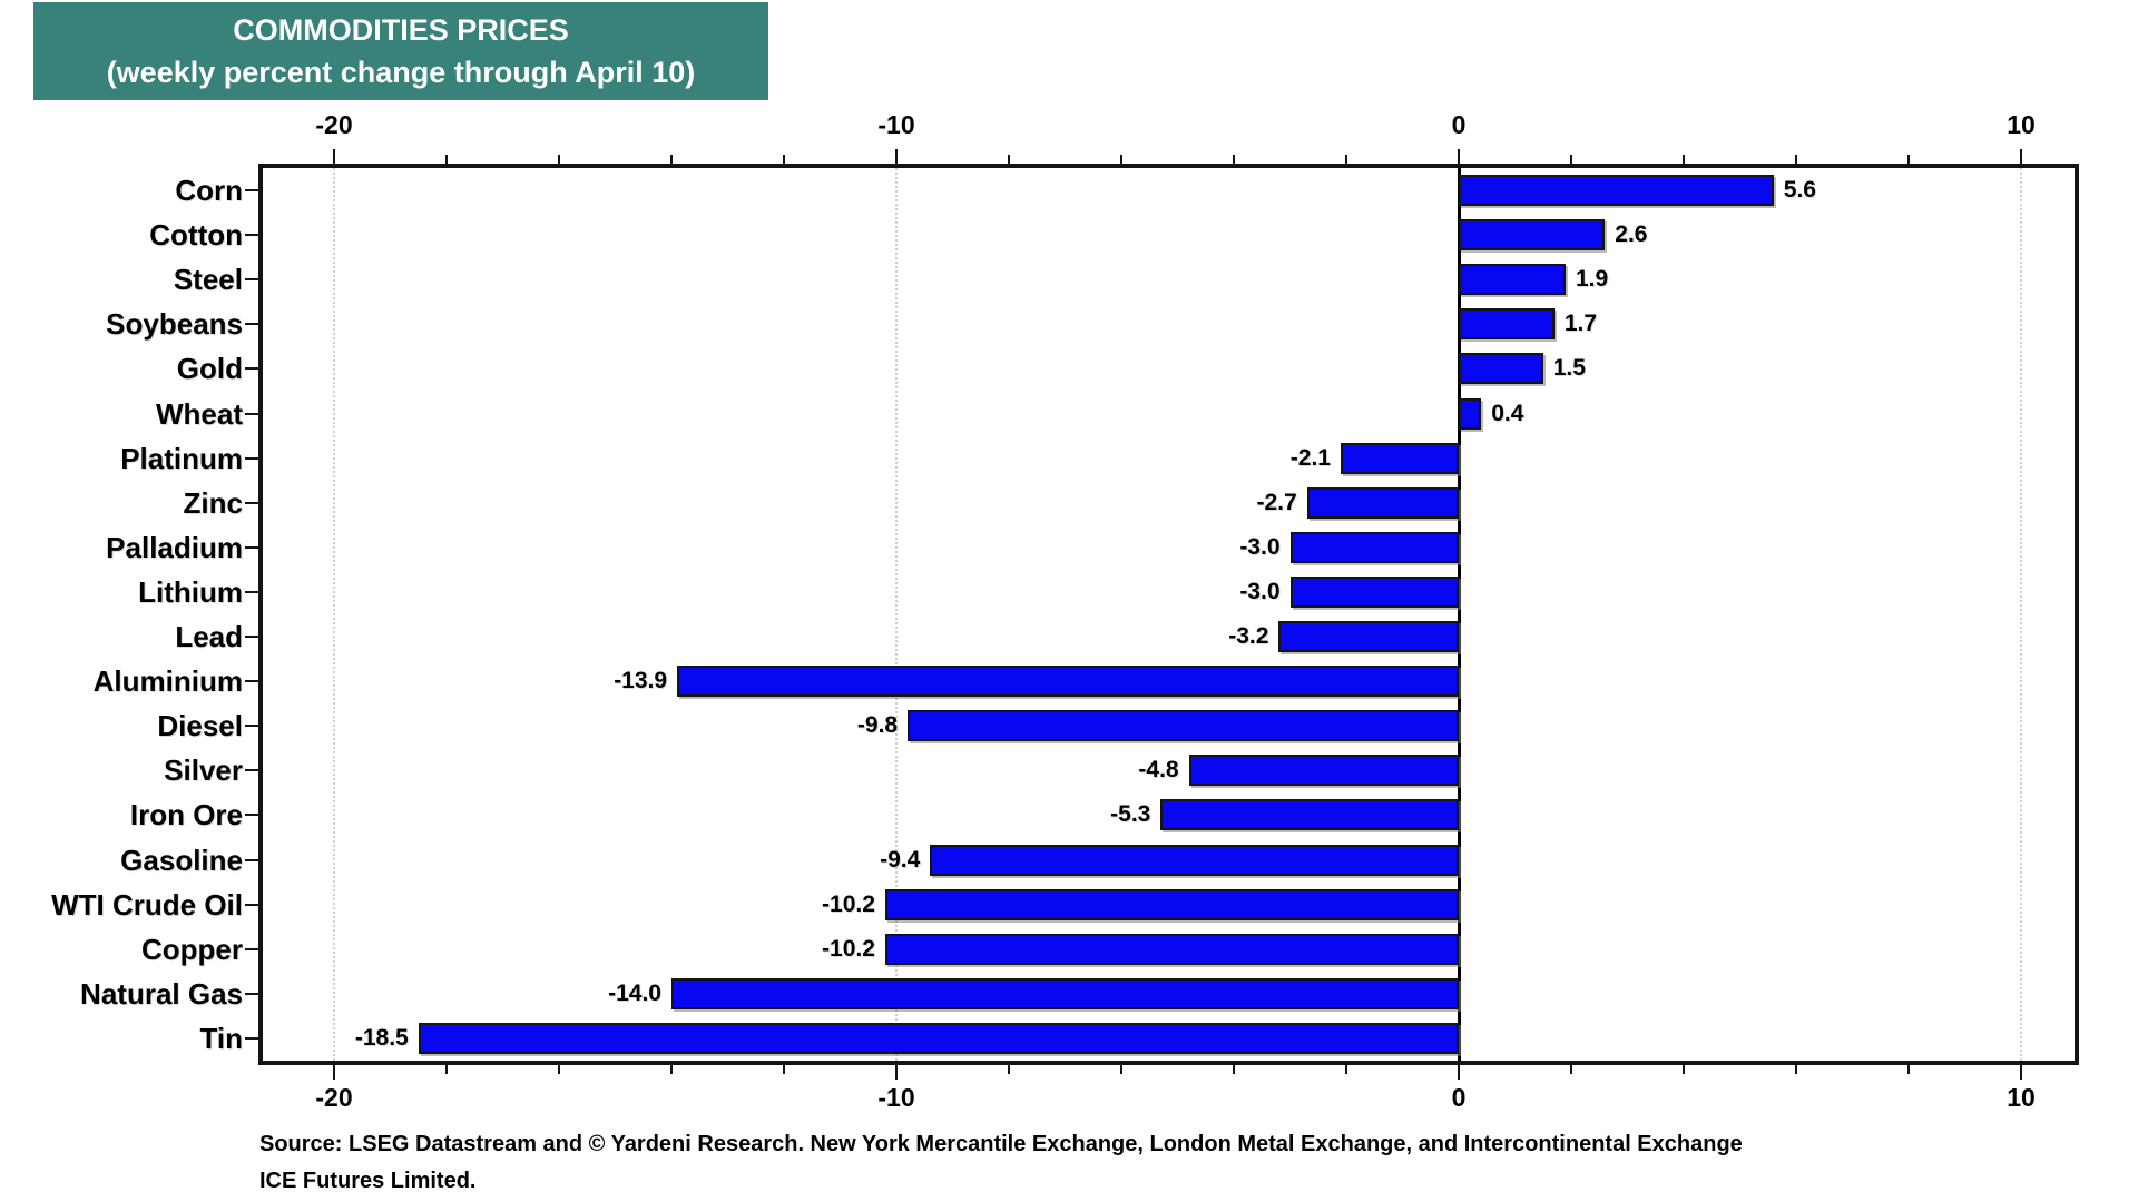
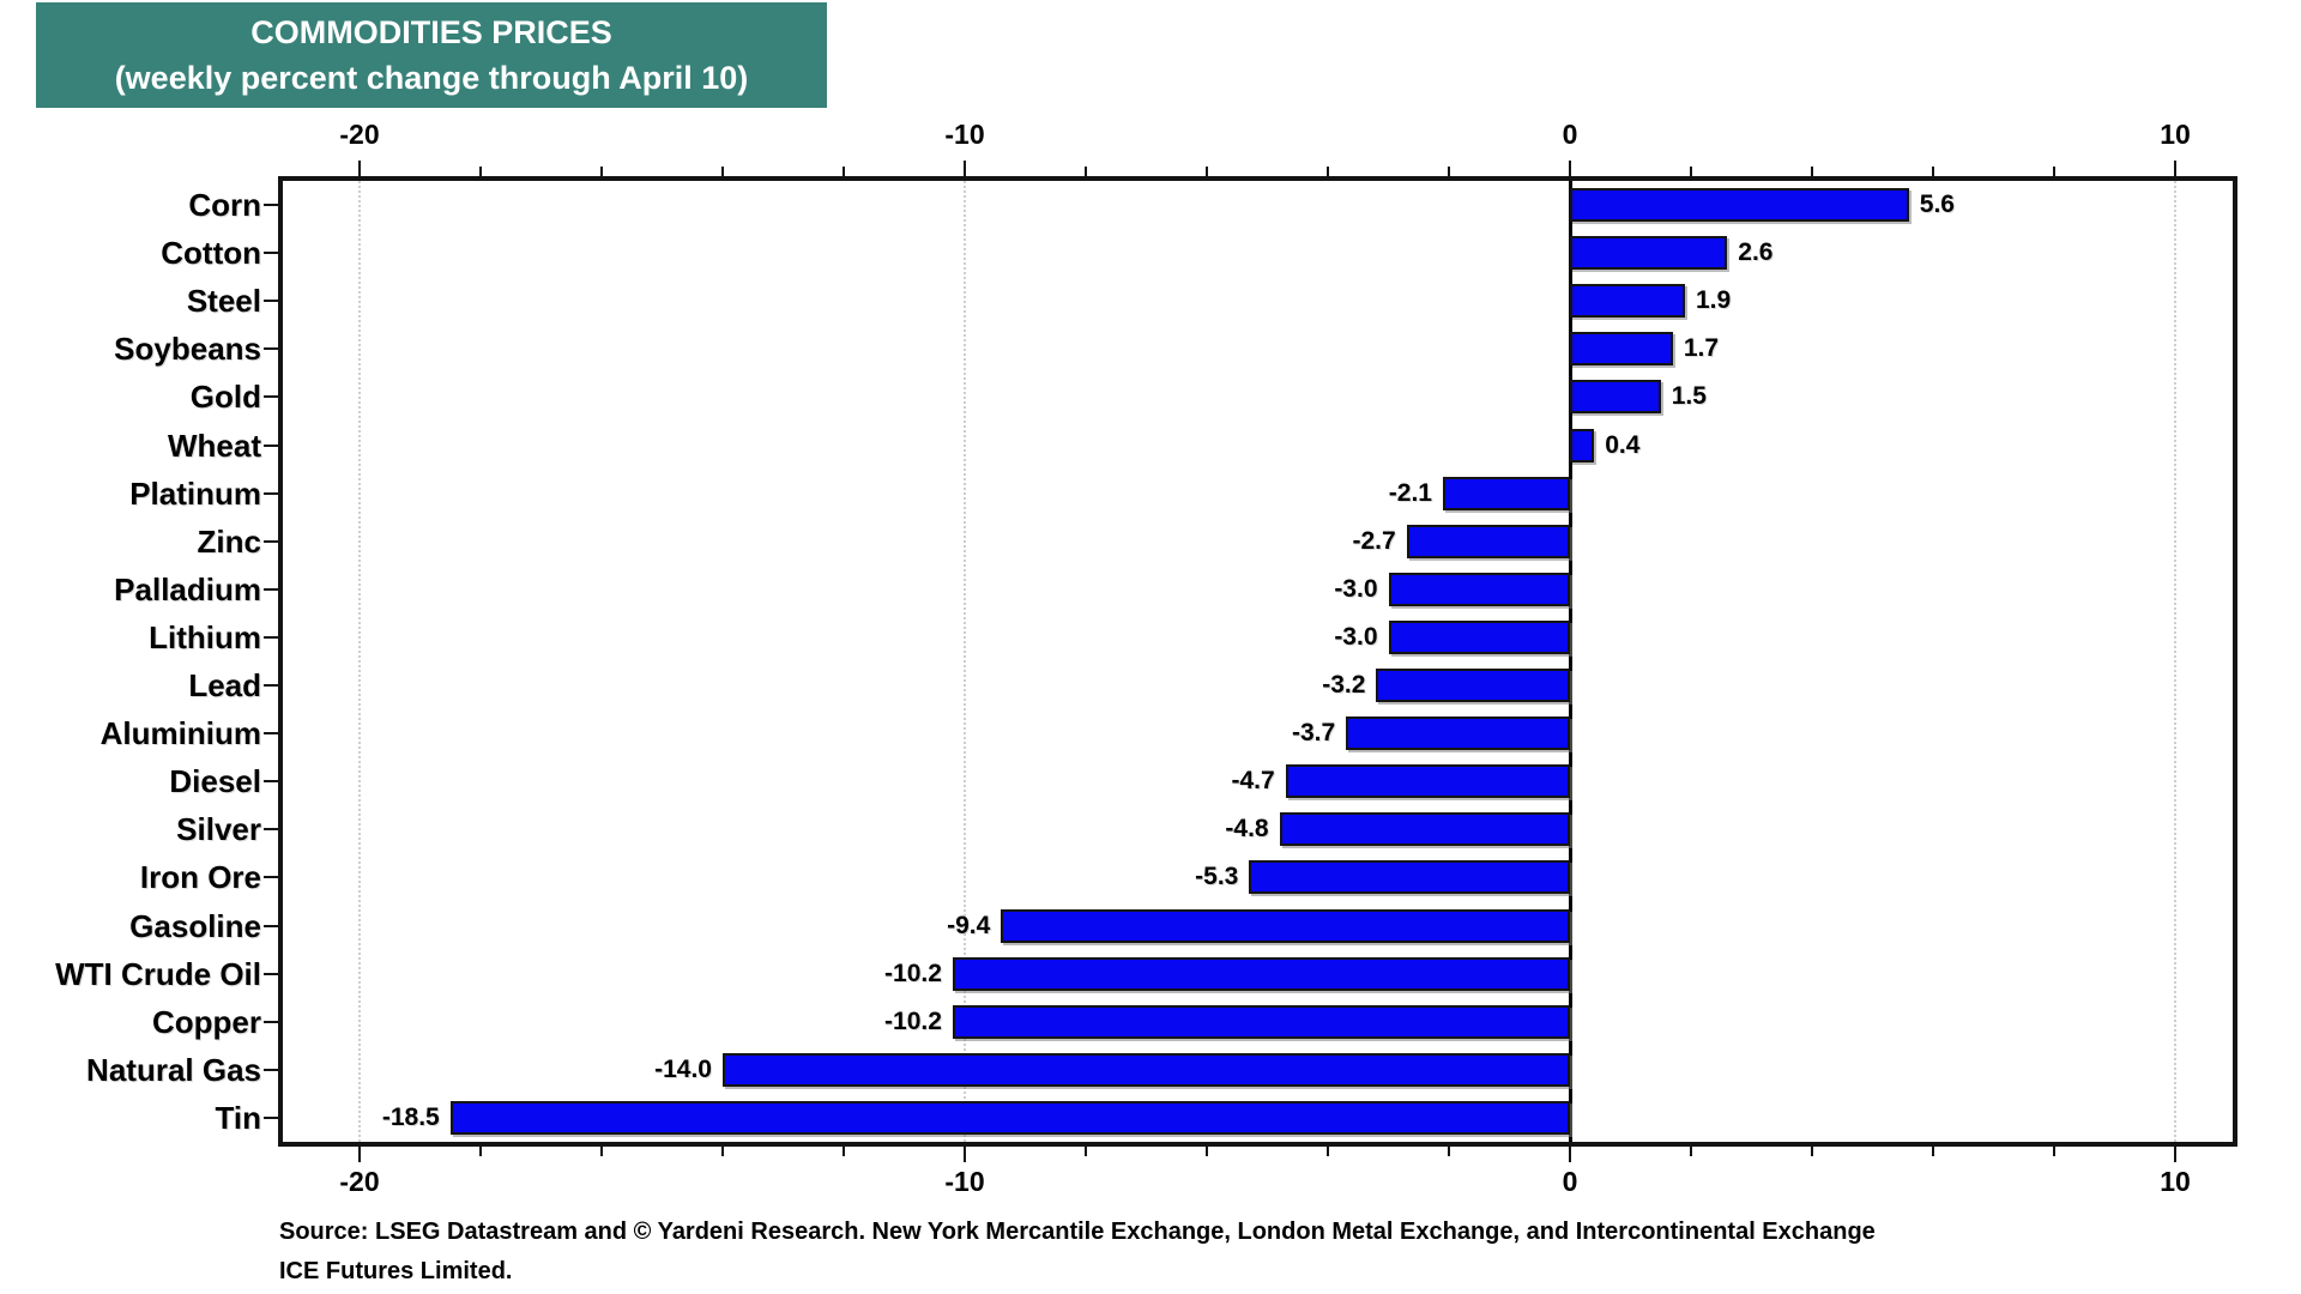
Aluminium: -13.9 -> -3.7
Diesel: -9.8 -> -4.7
